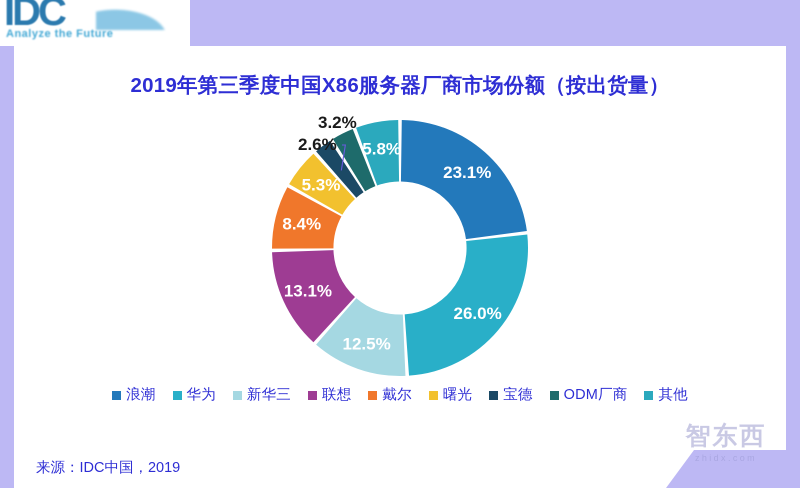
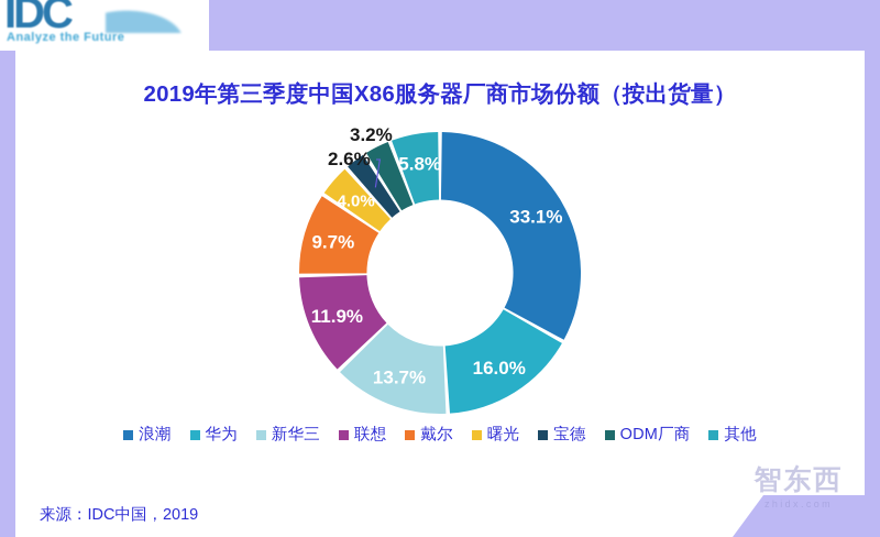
浪潮: 23.1% -> 33.1%
华为: 26.0% -> 16.0%
新华三: 12.5% -> 13.7%
联想: 13.1% -> 11.9%
戴尔: 8.4% -> 9.7%
曙光: 5.3% -> 4.0%
